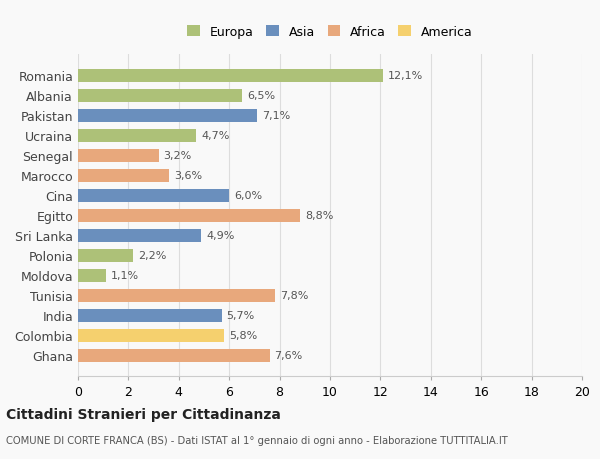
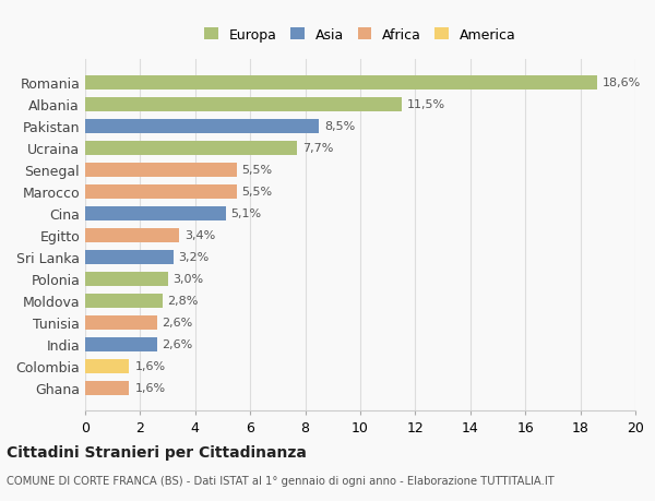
Romania: 12,1% -> 18,6%
Albania: 6,5% -> 11,5%
Pakistan: 7,1% -> 8,5%
Ucraina: 4,7% -> 7,7%
Senegal: 3,2% -> 5,5%
Marocco: 3,6% -> 5,5%
Cina: 6,0% -> 5,1%
Egitto: 8,8% -> 3,4%
Sri Lanka: 4,9% -> 3,2%
Polonia: 2,2% -> 3,0%
Moldova: 1,1% -> 2,8%
Tunisia: 7,8% -> 2,6%
India: 5,7% -> 2,6%
Colombia: 5,8% -> 1,6%
Ghana: 7,6% -> 1,6%
